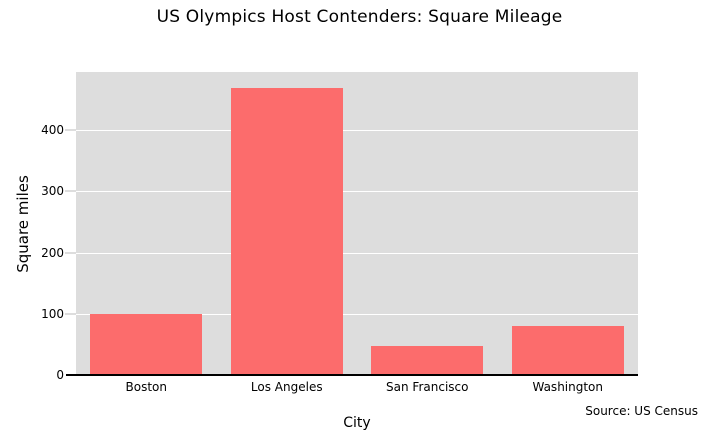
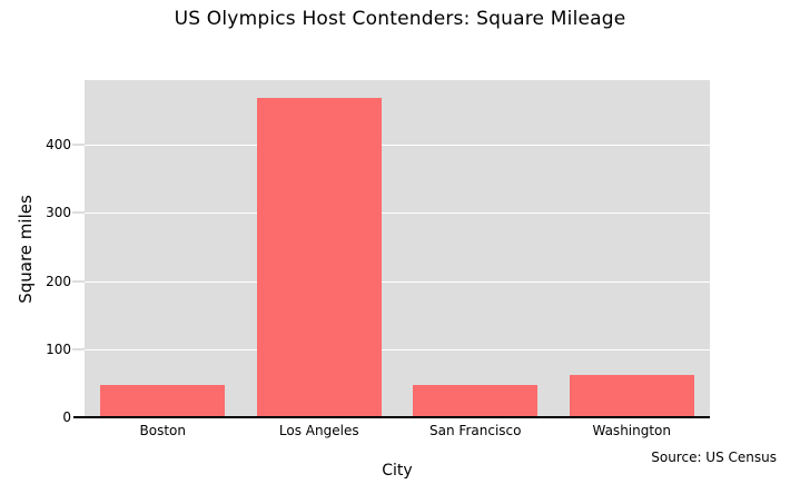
Boston: 100 -> 50
Washington: 80 -> 60
